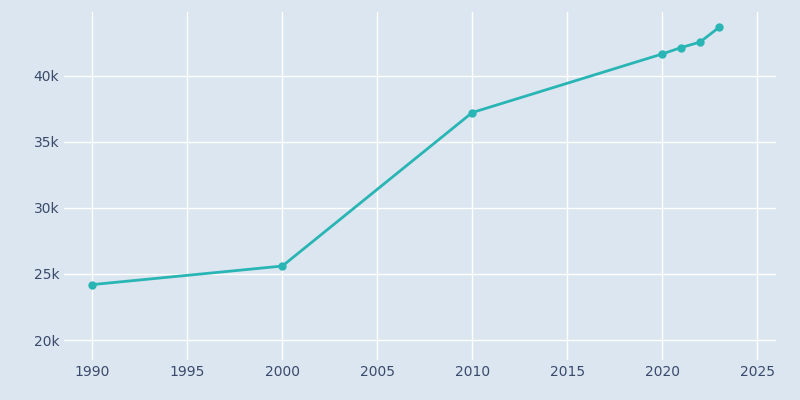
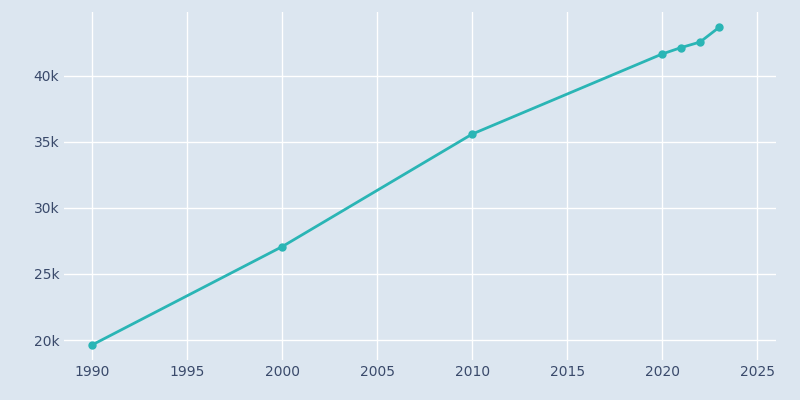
1990: 24.2k -> 19.7k
2000: 25.6k -> 27.1k
2010: 37.2k -> 35.6k
